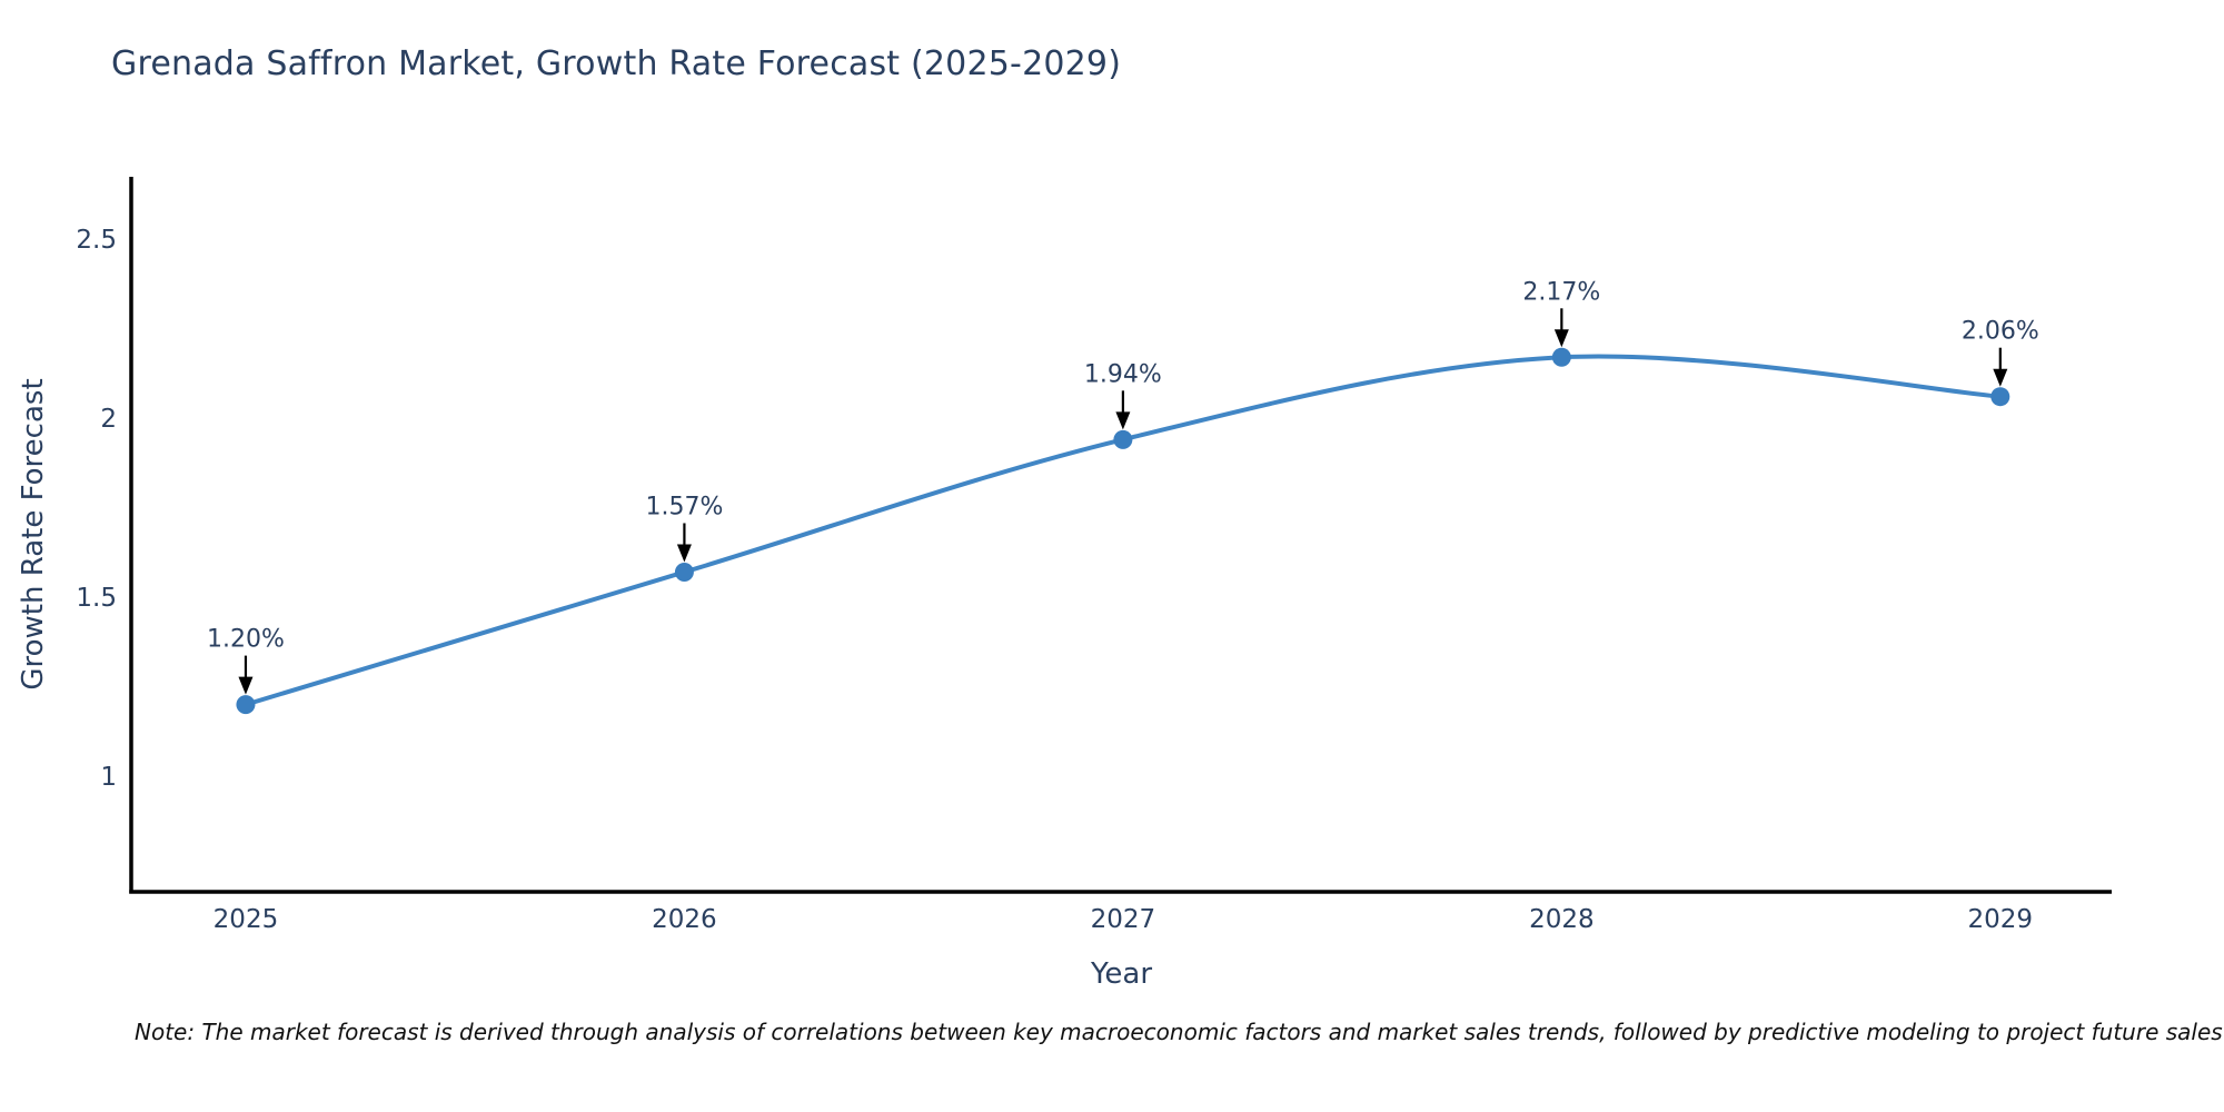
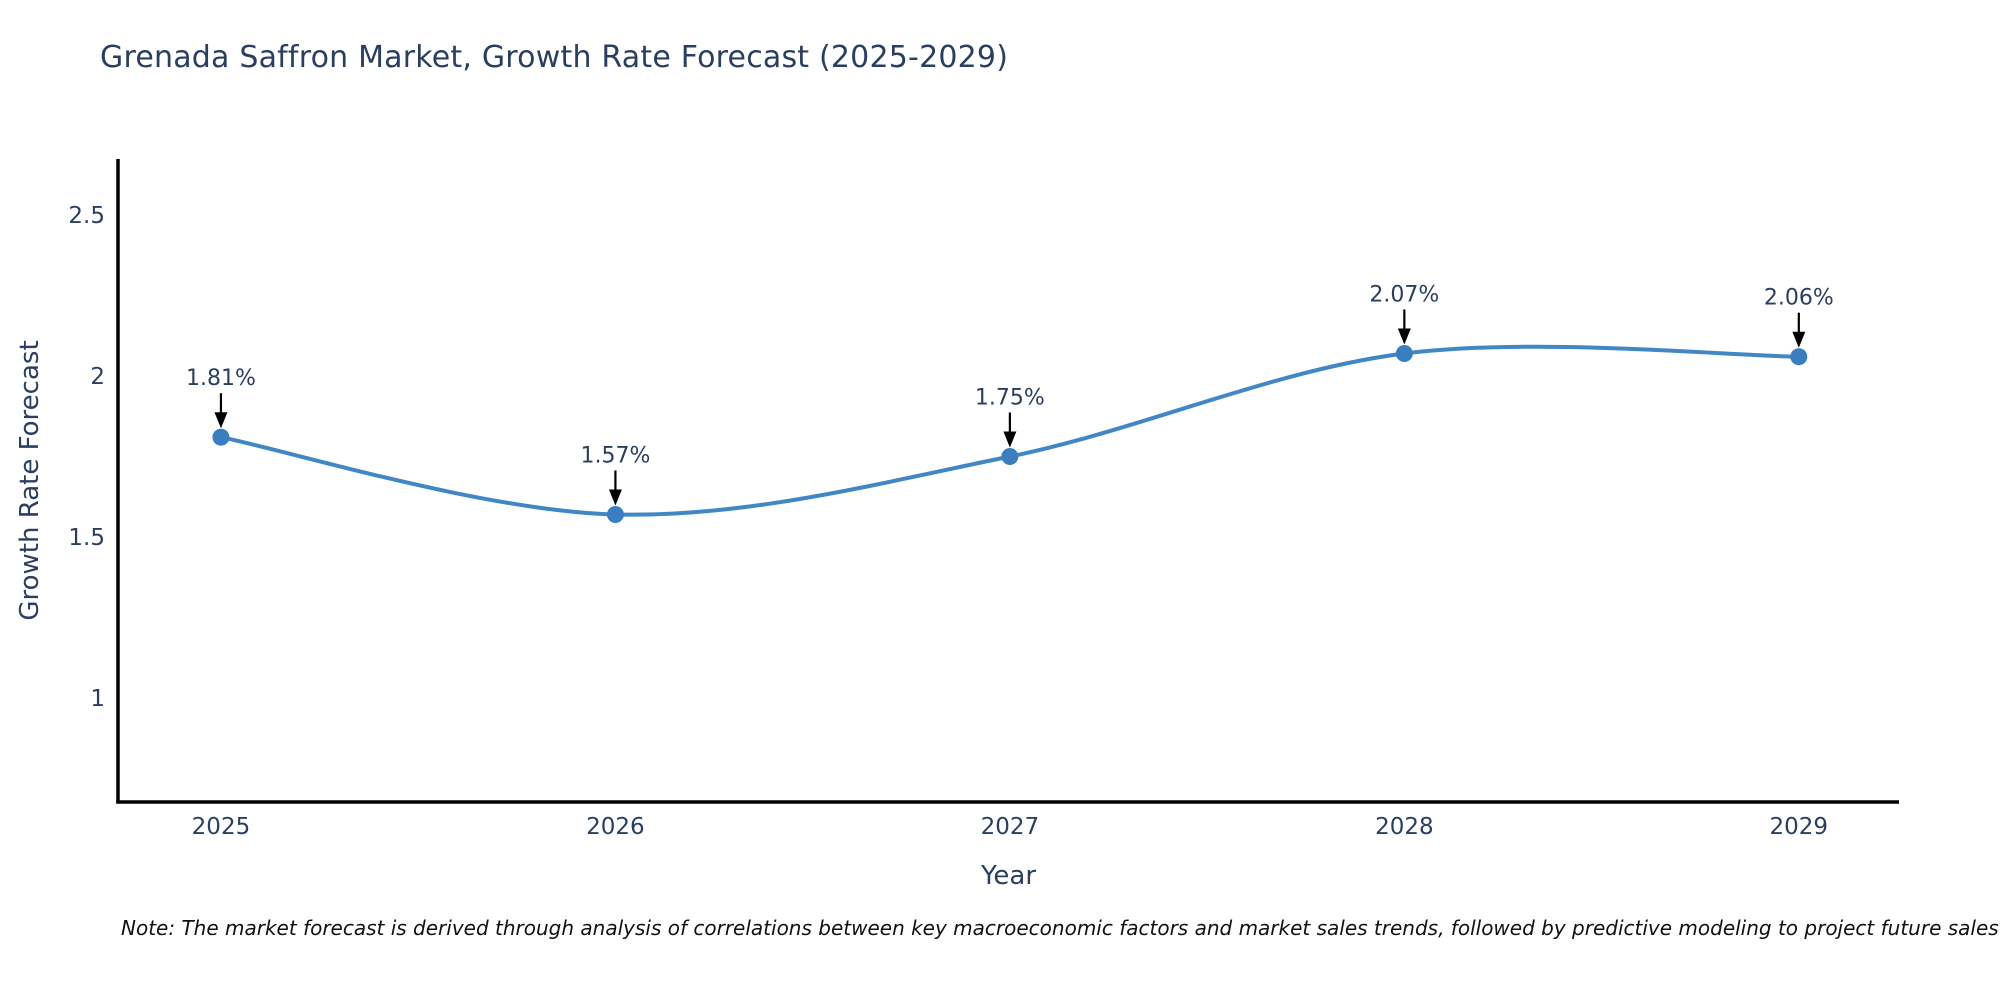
2025: 1.20% -> 1.81%
2027: 1.94% -> 1.75%
2028: 2.17% -> 2.07%
